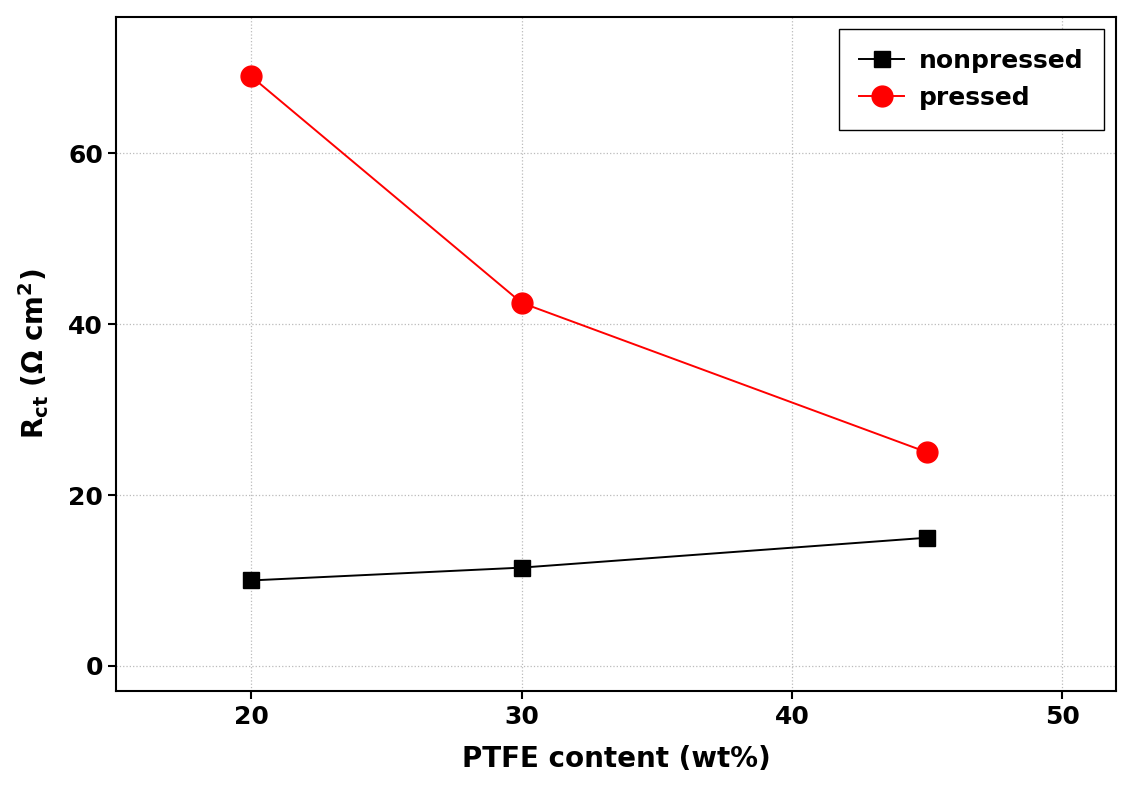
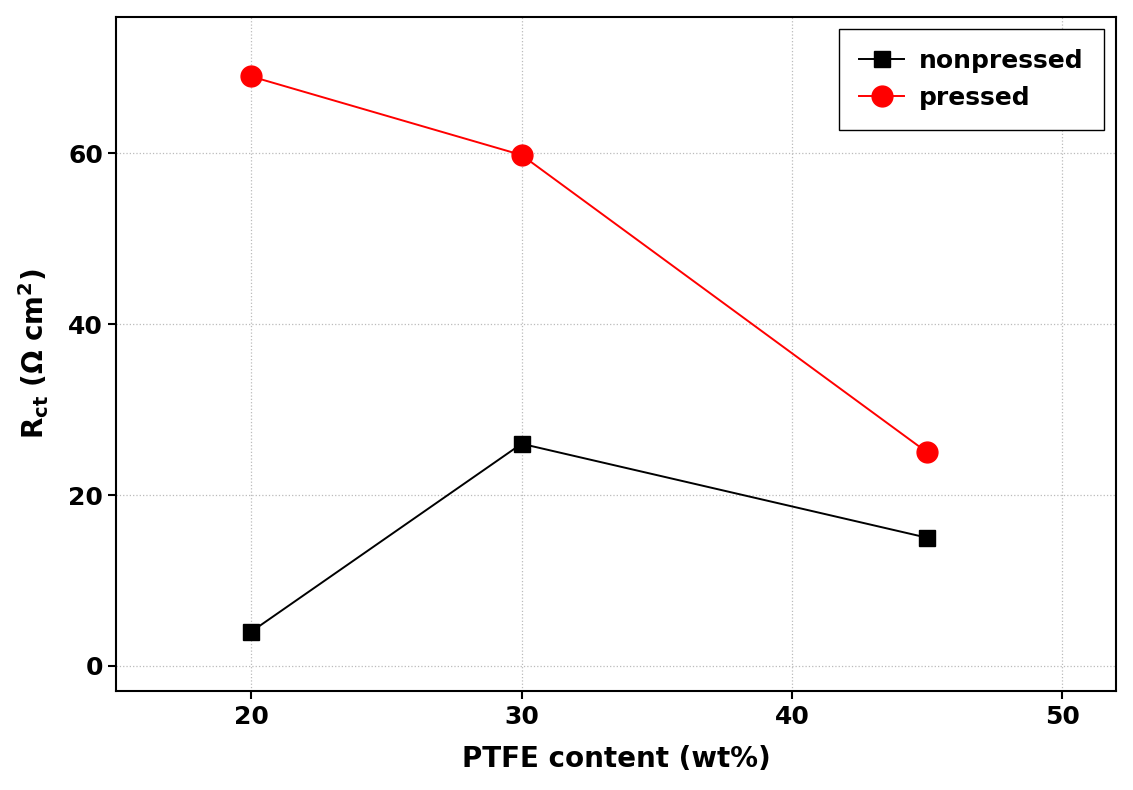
nonpressed/20: 10.0 -> 4.0
nonpressed/30: 11.5 -> 26.0
pressed/30: 42.5 -> 59.8
